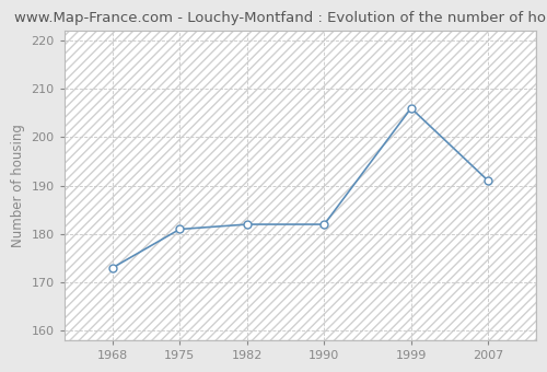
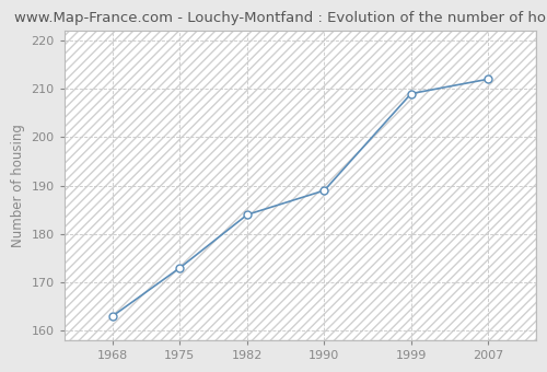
1968: 173 -> 163
1975: 181 -> 173
1982: 182 -> 184
1990: 182 -> 189
1999: 206 -> 209
2007: 191 -> 212
